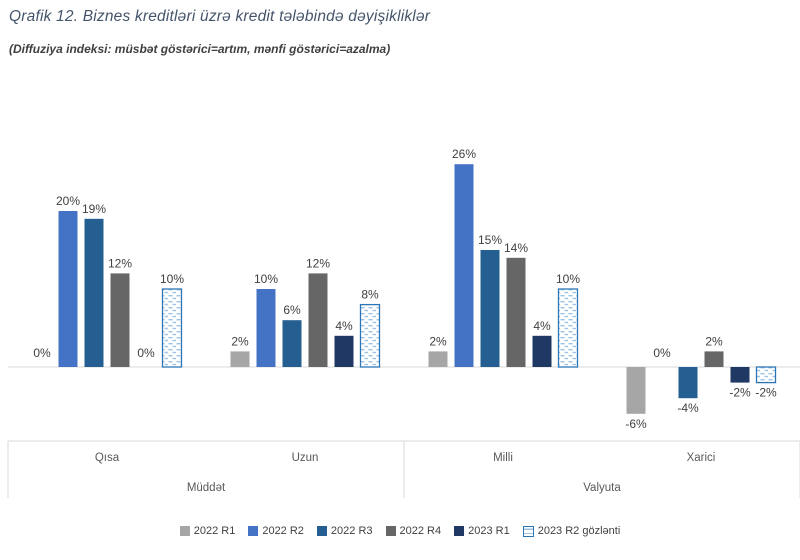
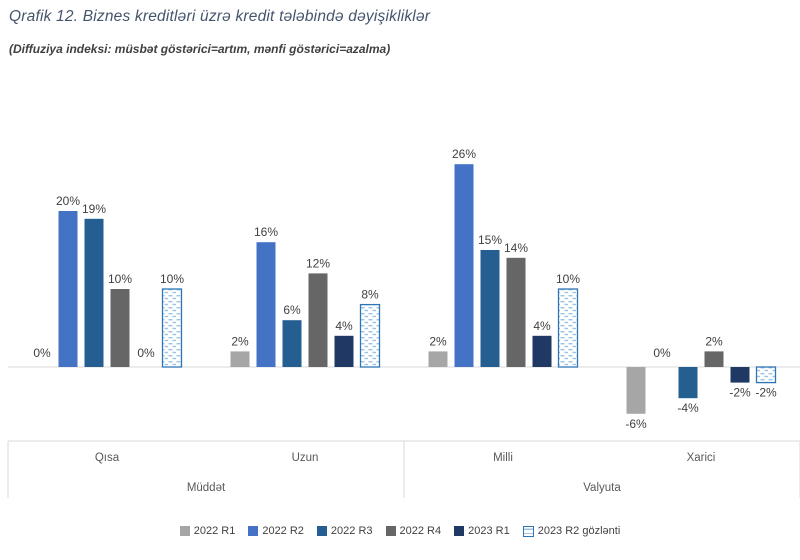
2022 R4/Qısa: 12% -> 10%
2022 R2/Uzun: 10% -> 16%
